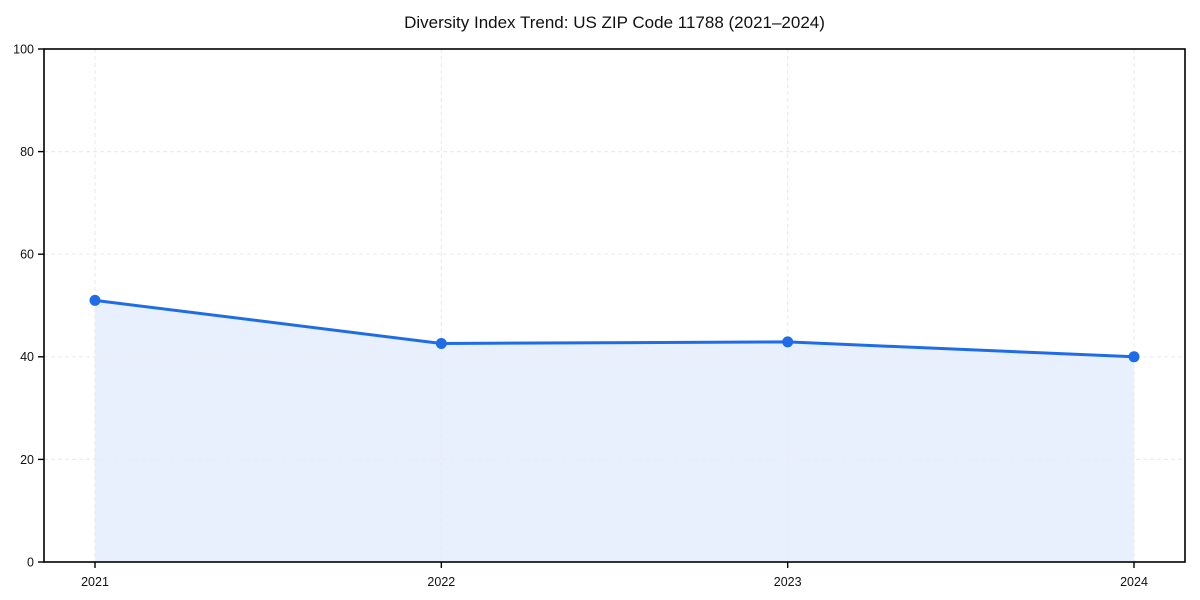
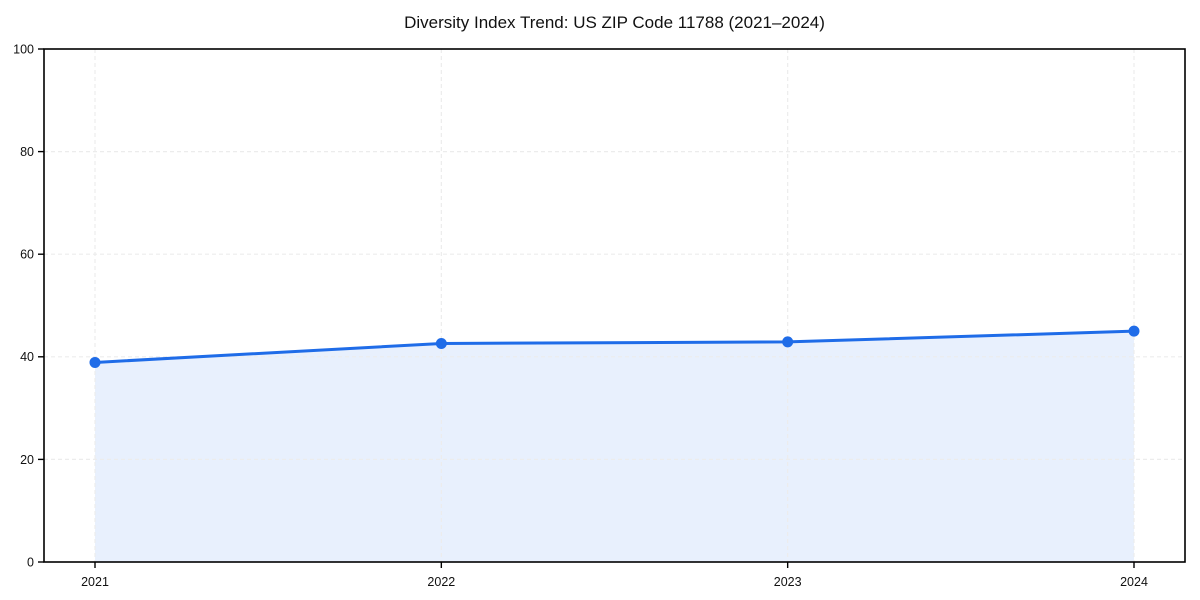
2021: 51 -> 39
2024: 40 -> 45
